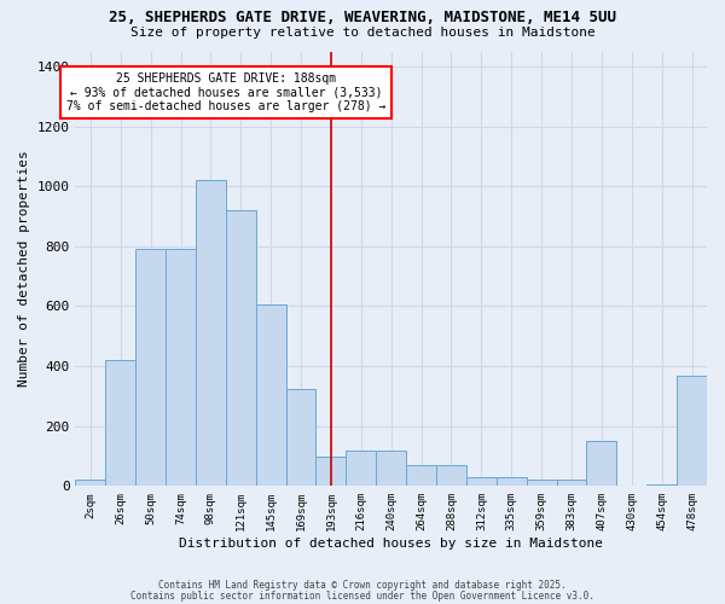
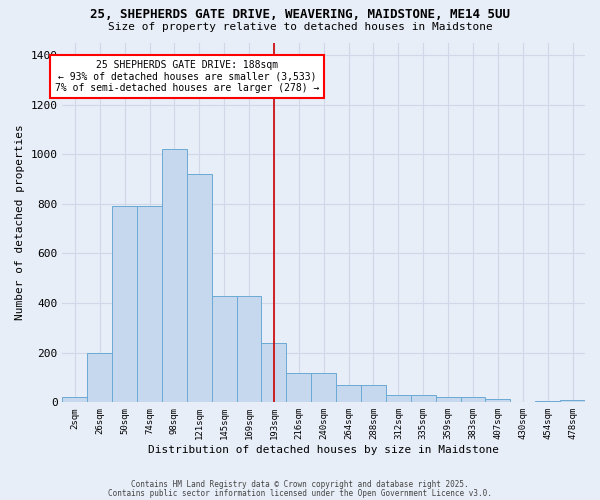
26sqm: 420 -> 200
145sqm: 605 -> 430
169sqm: 325 -> 430
193sqm: 100 -> 240
407sqm: 150 -> 15
478sqm: 370 -> 10
